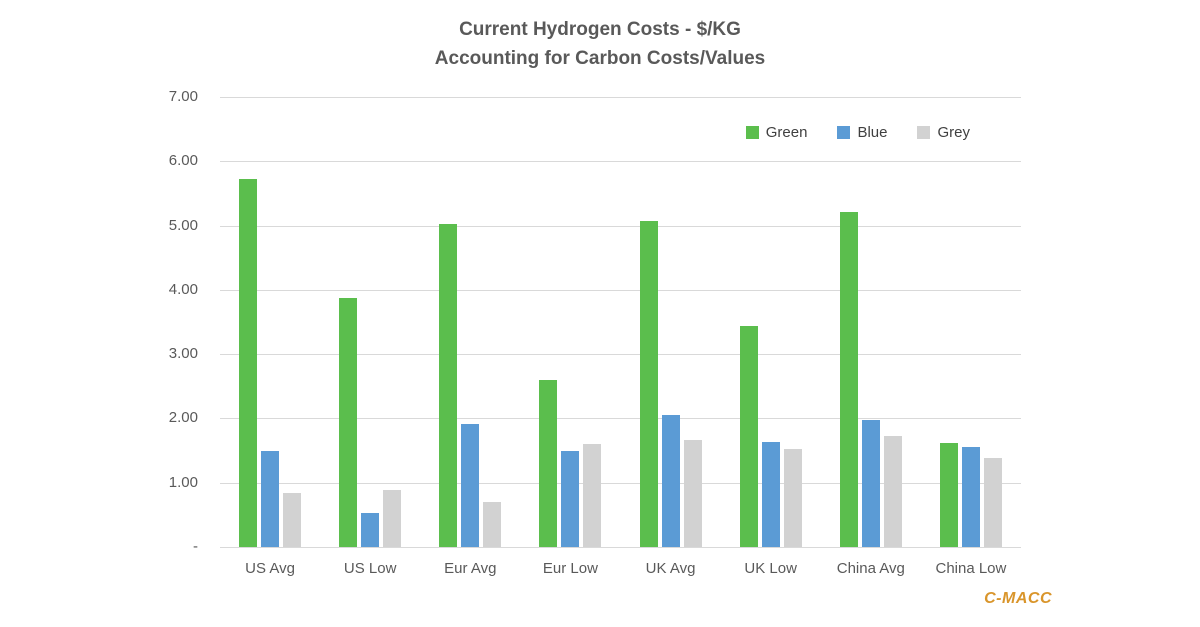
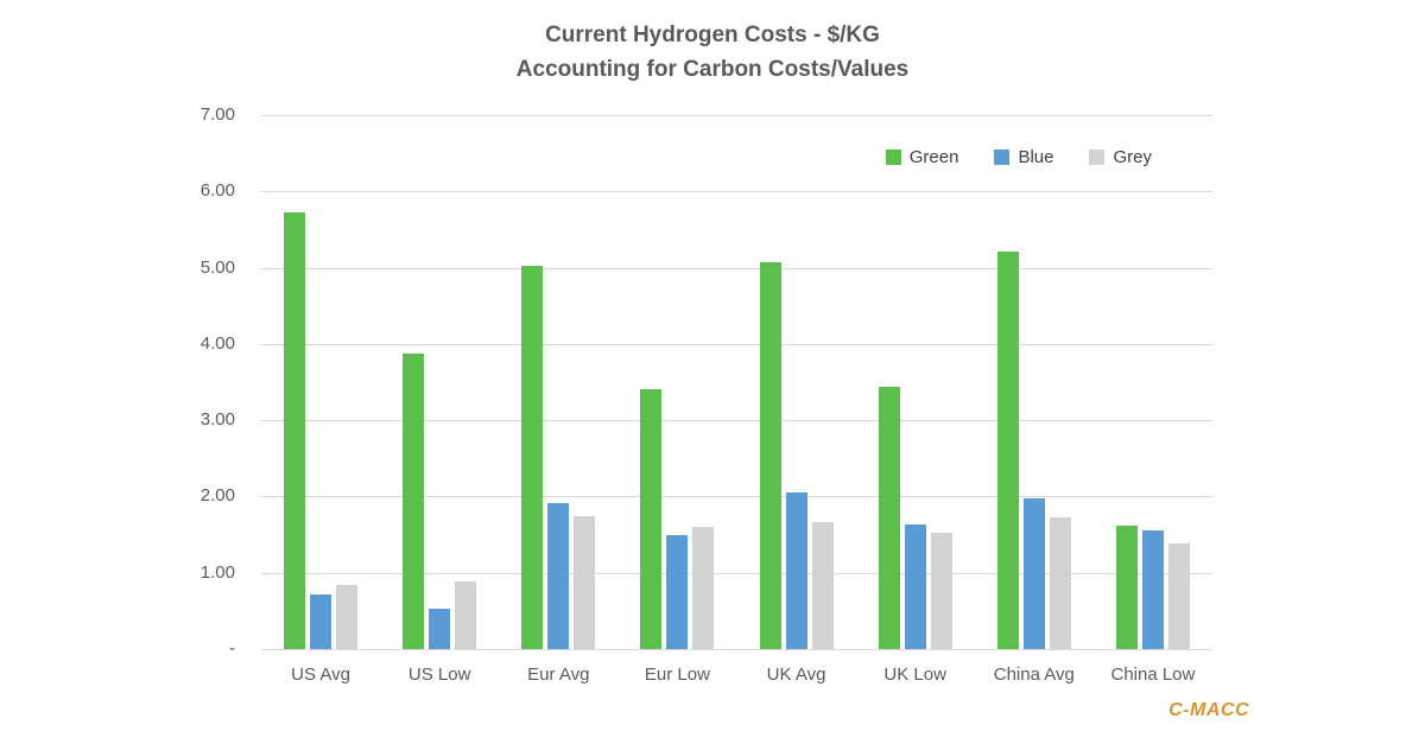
Blue/US Avg: 1.5 -> 0.7
Grey/Eur Avg: 0.7 -> 1.8
Green/Eur Low: 2.6 -> 3.4
